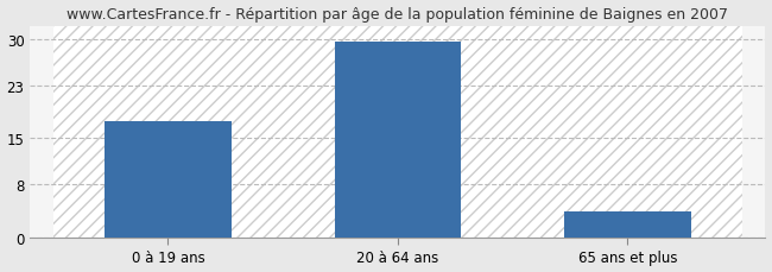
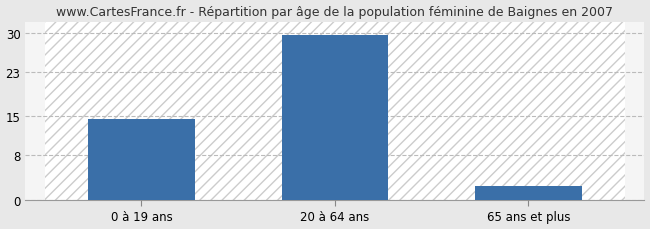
0 à 19 ans: 17.6 -> 14.5
65 ans et plus: 4.0 -> 2.5
